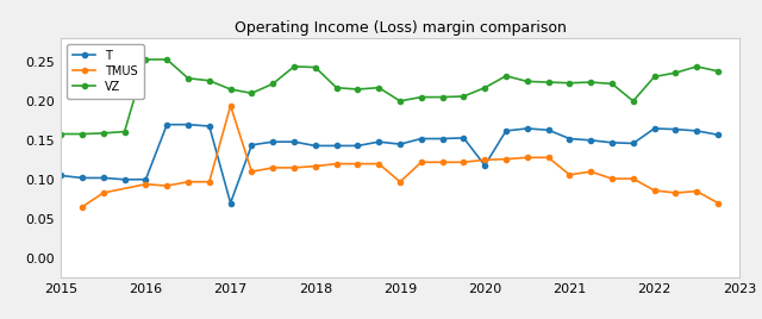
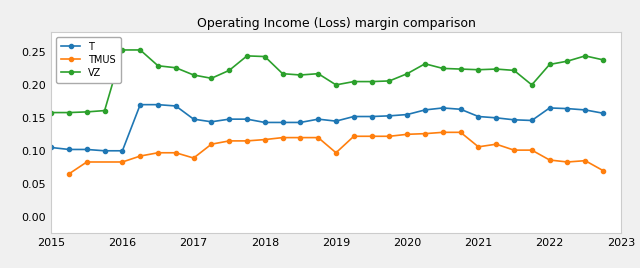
TMUS/2016: 0.094 -> 0.083
T/2017: 0.070 -> 0.148
TMUS/2017: 0.194 -> 0.089
T/2020: 0.118 -> 0.155
